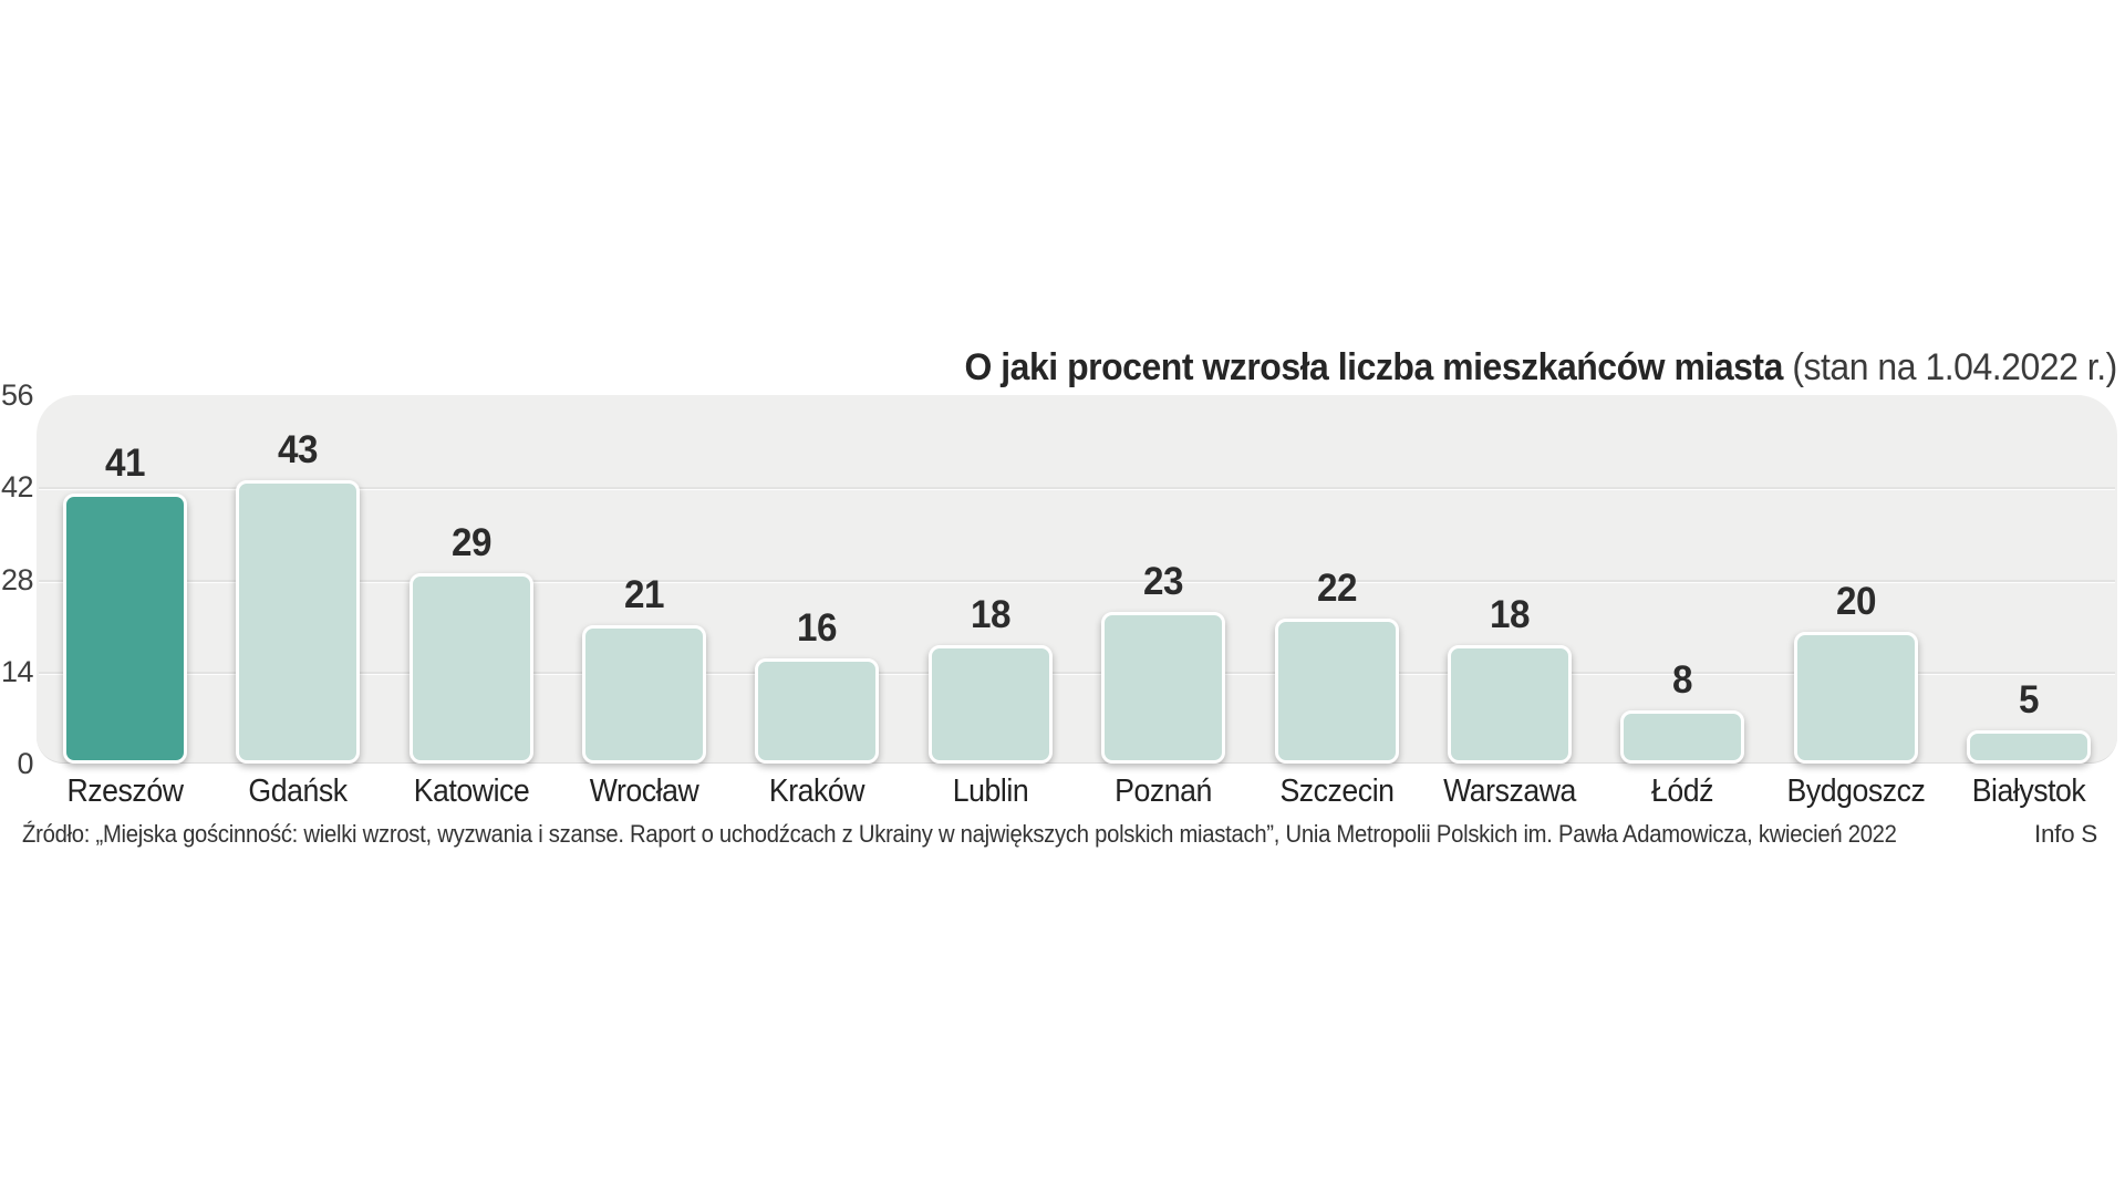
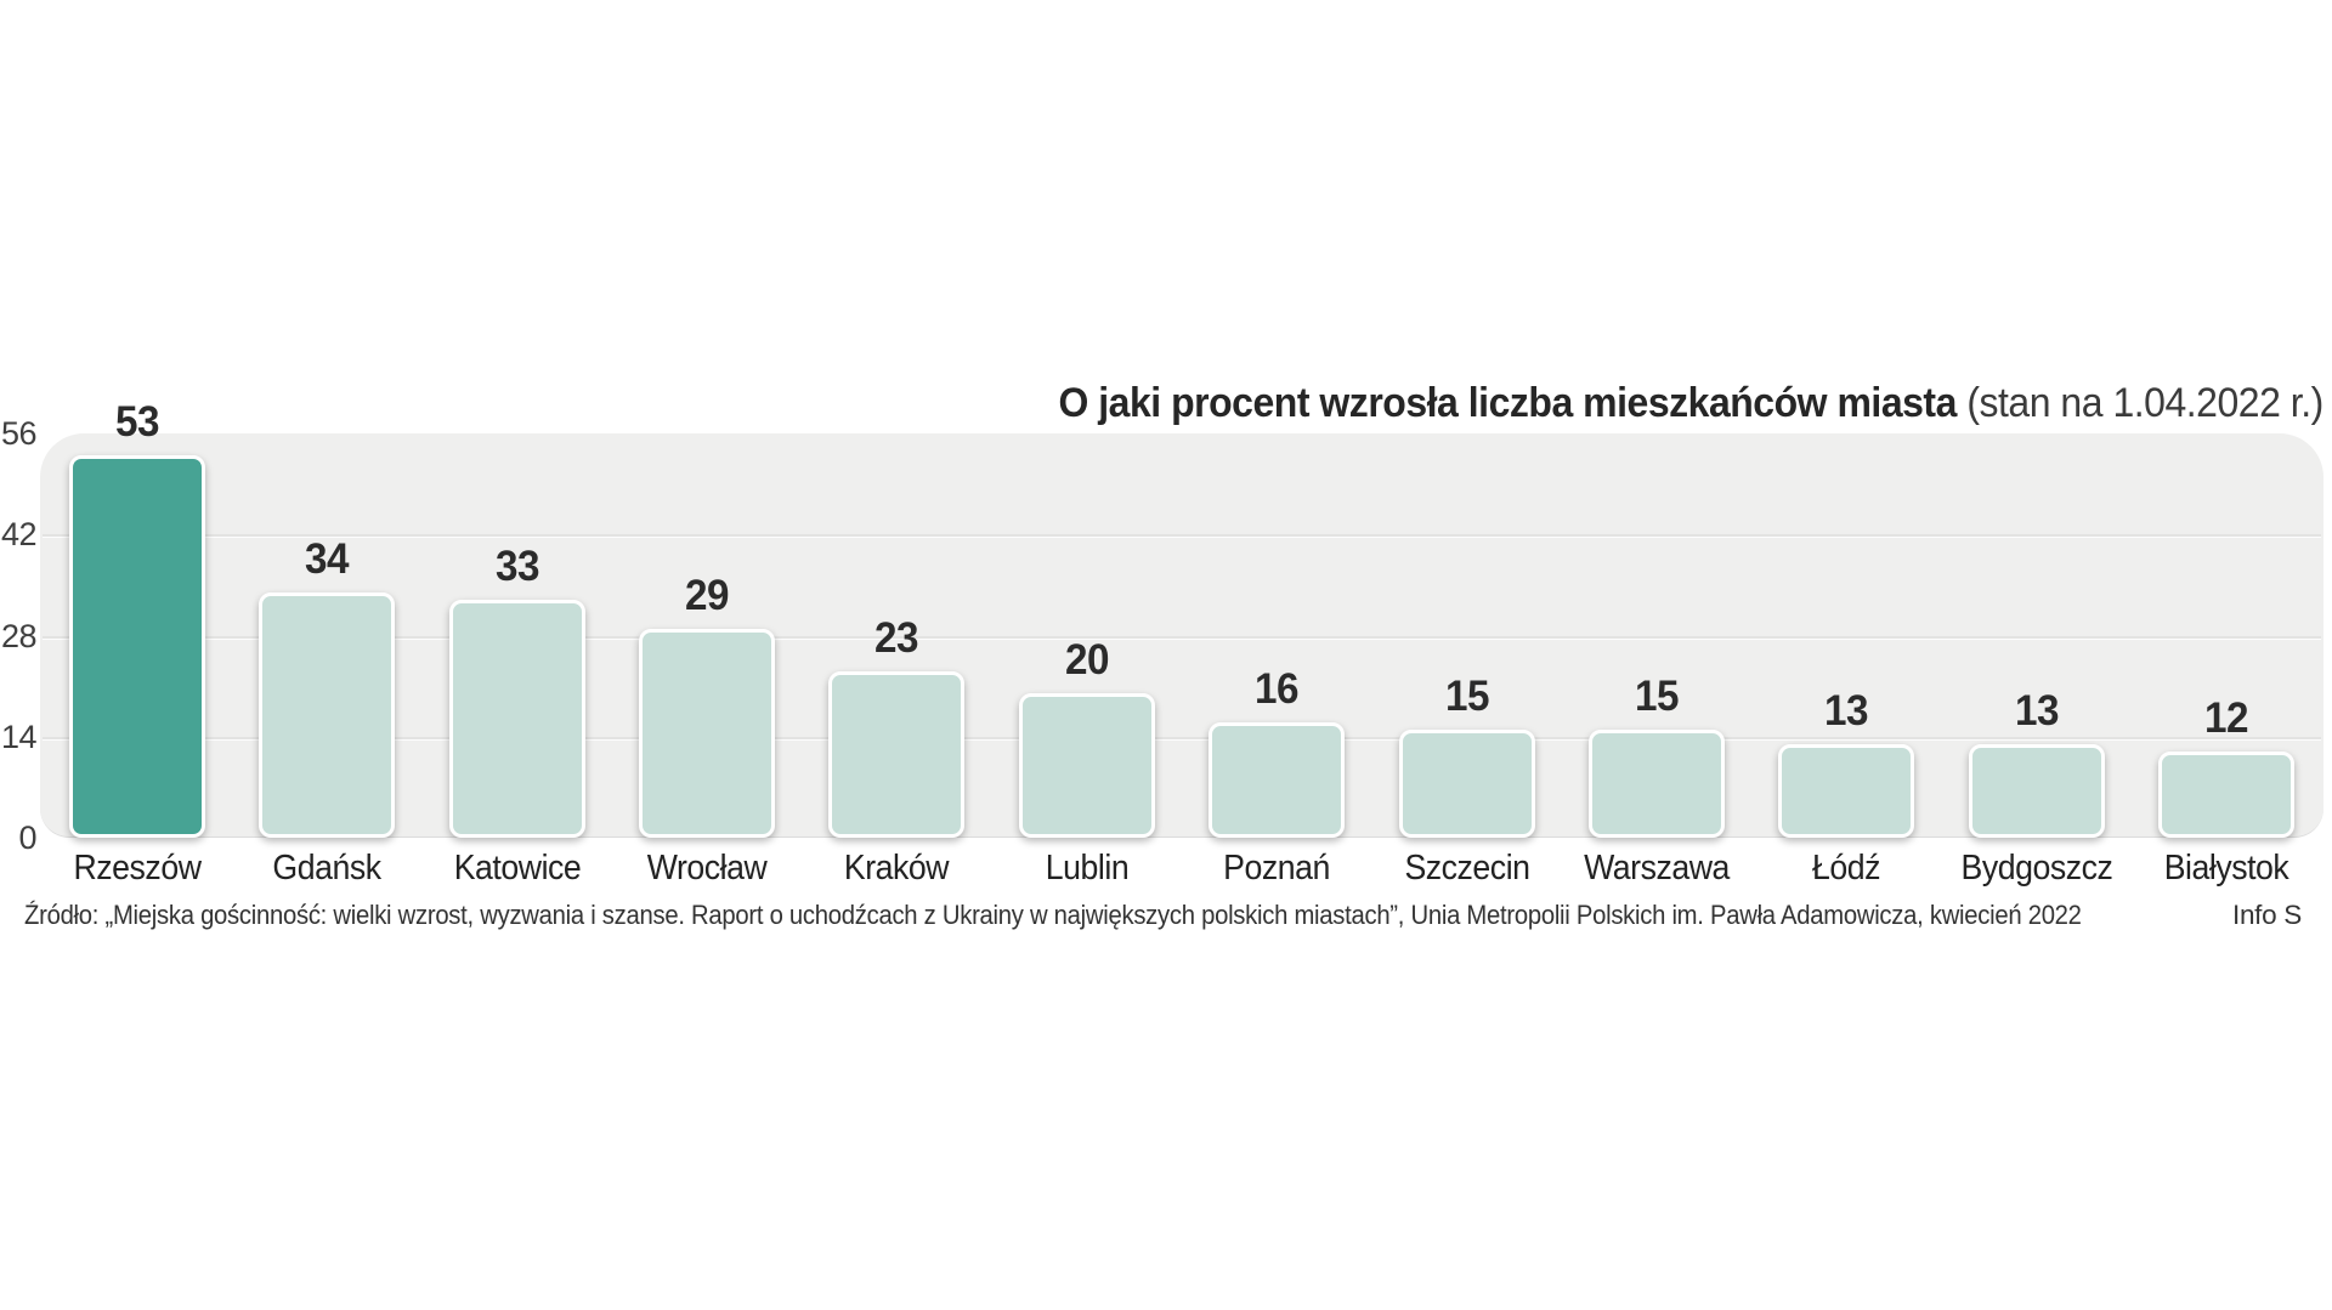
Rzeszów: 41 -> 53
Gdańsk: 43 -> 34
Katowice: 29 -> 33
Wrocław: 21 -> 29
Kraków: 16 -> 23
Lublin: 18 -> 20
Poznań: 23 -> 16
Szczecin: 22 -> 15
Warszawa: 18 -> 15
Łódź: 8 -> 13
Bydgoszcz: 20 -> 13
Białystok: 5 -> 12
